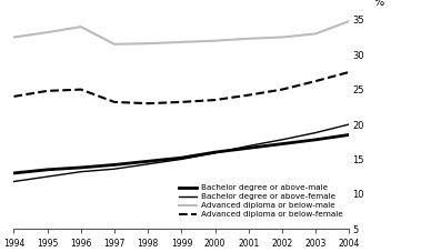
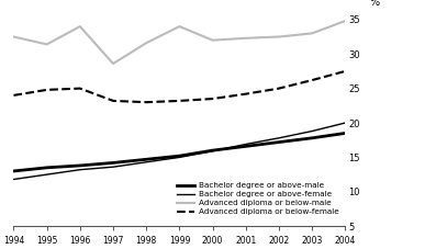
Advanced diploma or below-male/1995: 33.2 -> 31.4
Advanced diploma or below-male/1997: 31.5 -> 28.6
Advanced diploma or below-male/1999: 31.8 -> 34.0
